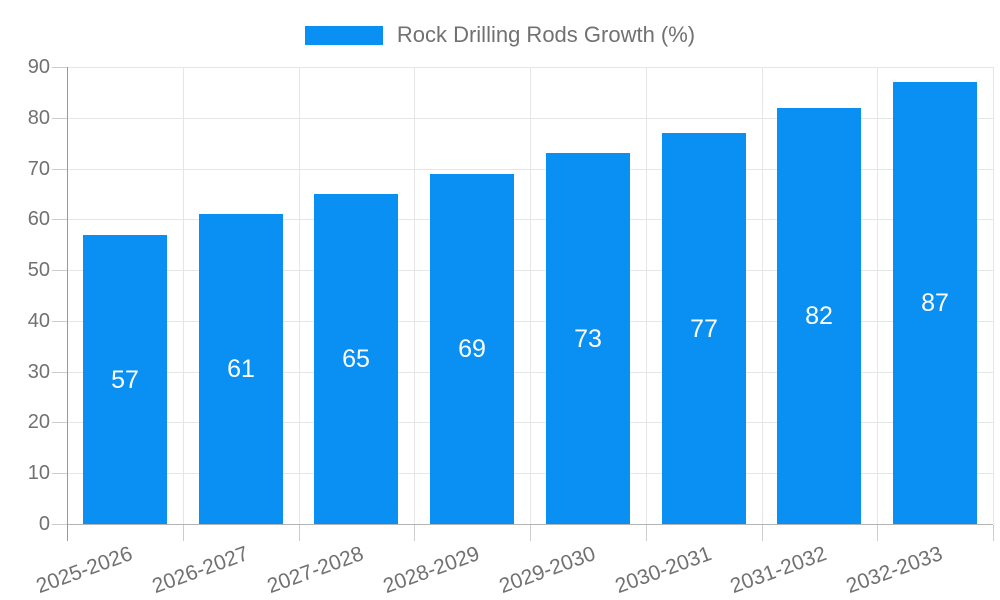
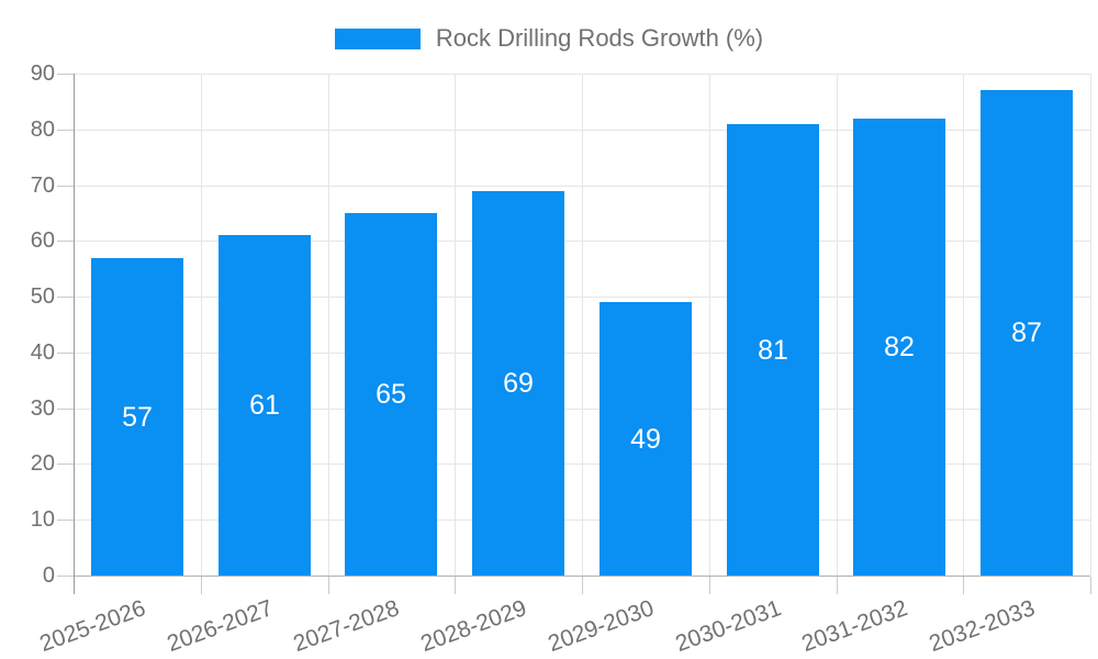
2029-2030: 73 -> 49
2030-2031: 77 -> 81
